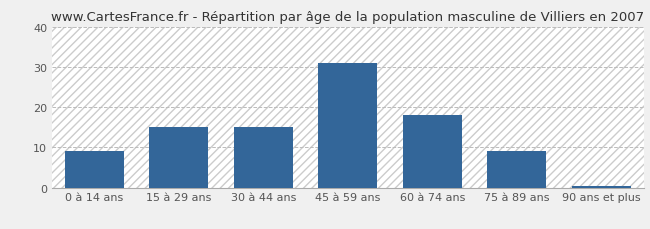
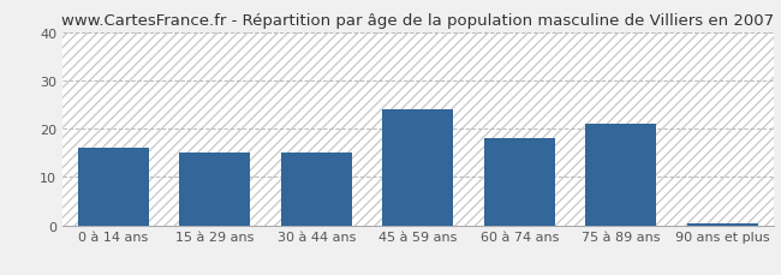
0 à 14 ans: 9.0 -> 16.0
45 à 59 ans: 31.0 -> 24.0
75 à 89 ans: 9.0 -> 21.0
